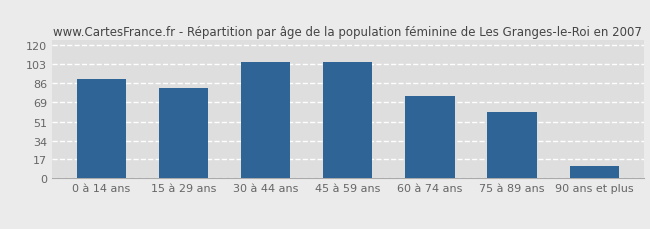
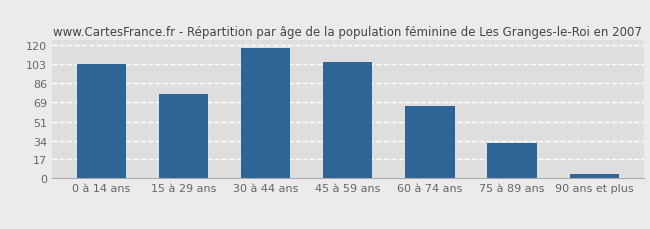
0 à 14 ans: 89 -> 103
15 à 29 ans: 81 -> 76
30 à 44 ans: 105 -> 117
60 à 74 ans: 74 -> 65
75 à 89 ans: 60 -> 32
90 ans et plus: 11 -> 4
